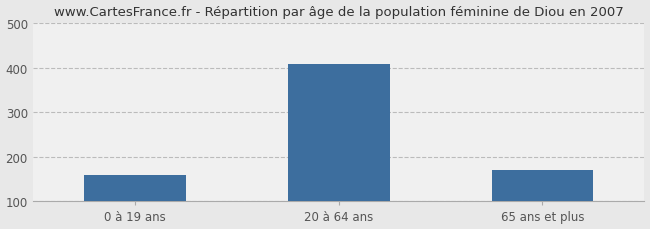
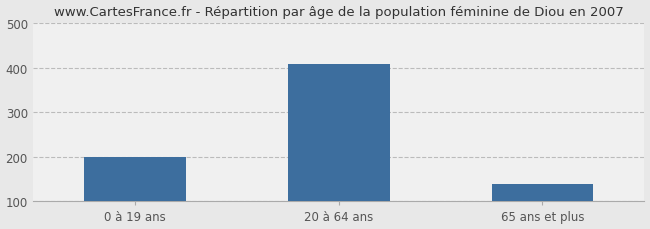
0 à 19 ans: 160 -> 200
65 ans et plus: 170 -> 140
